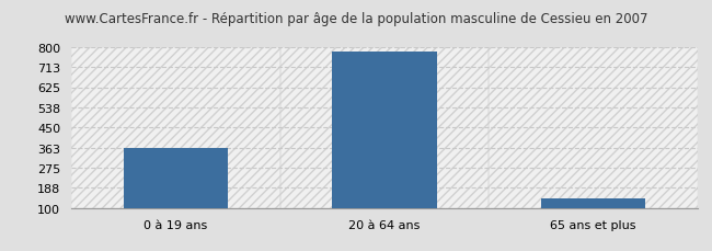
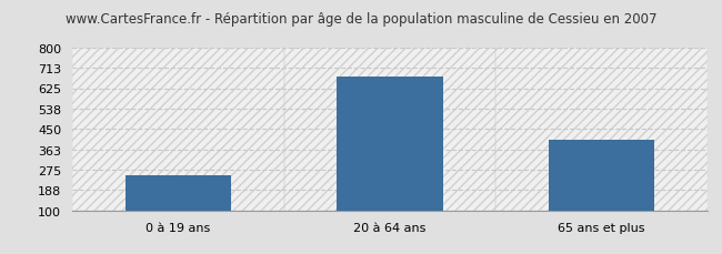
0 à 19 ans: 363 -> 250
20 à 64 ans: 780 -> 675
65 ans et plus: 143 -> 405
